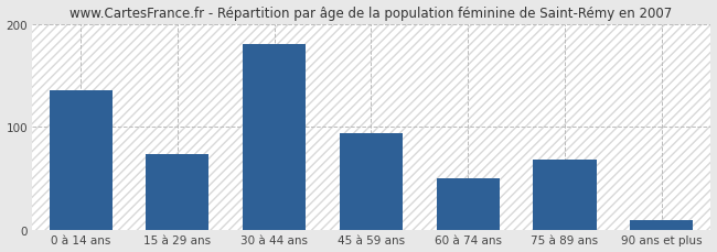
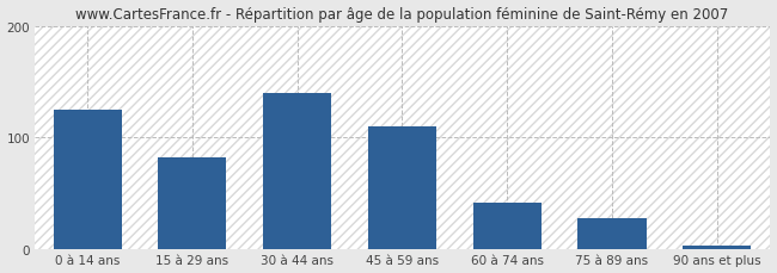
0 à 14 ans: 136 -> 125
15 à 29 ans: 74 -> 82
30 à 44 ans: 180 -> 140
45 à 59 ans: 94 -> 110
60 à 74 ans: 50 -> 42
75 à 89 ans: 68 -> 28
90 ans et plus: 10 -> 3
